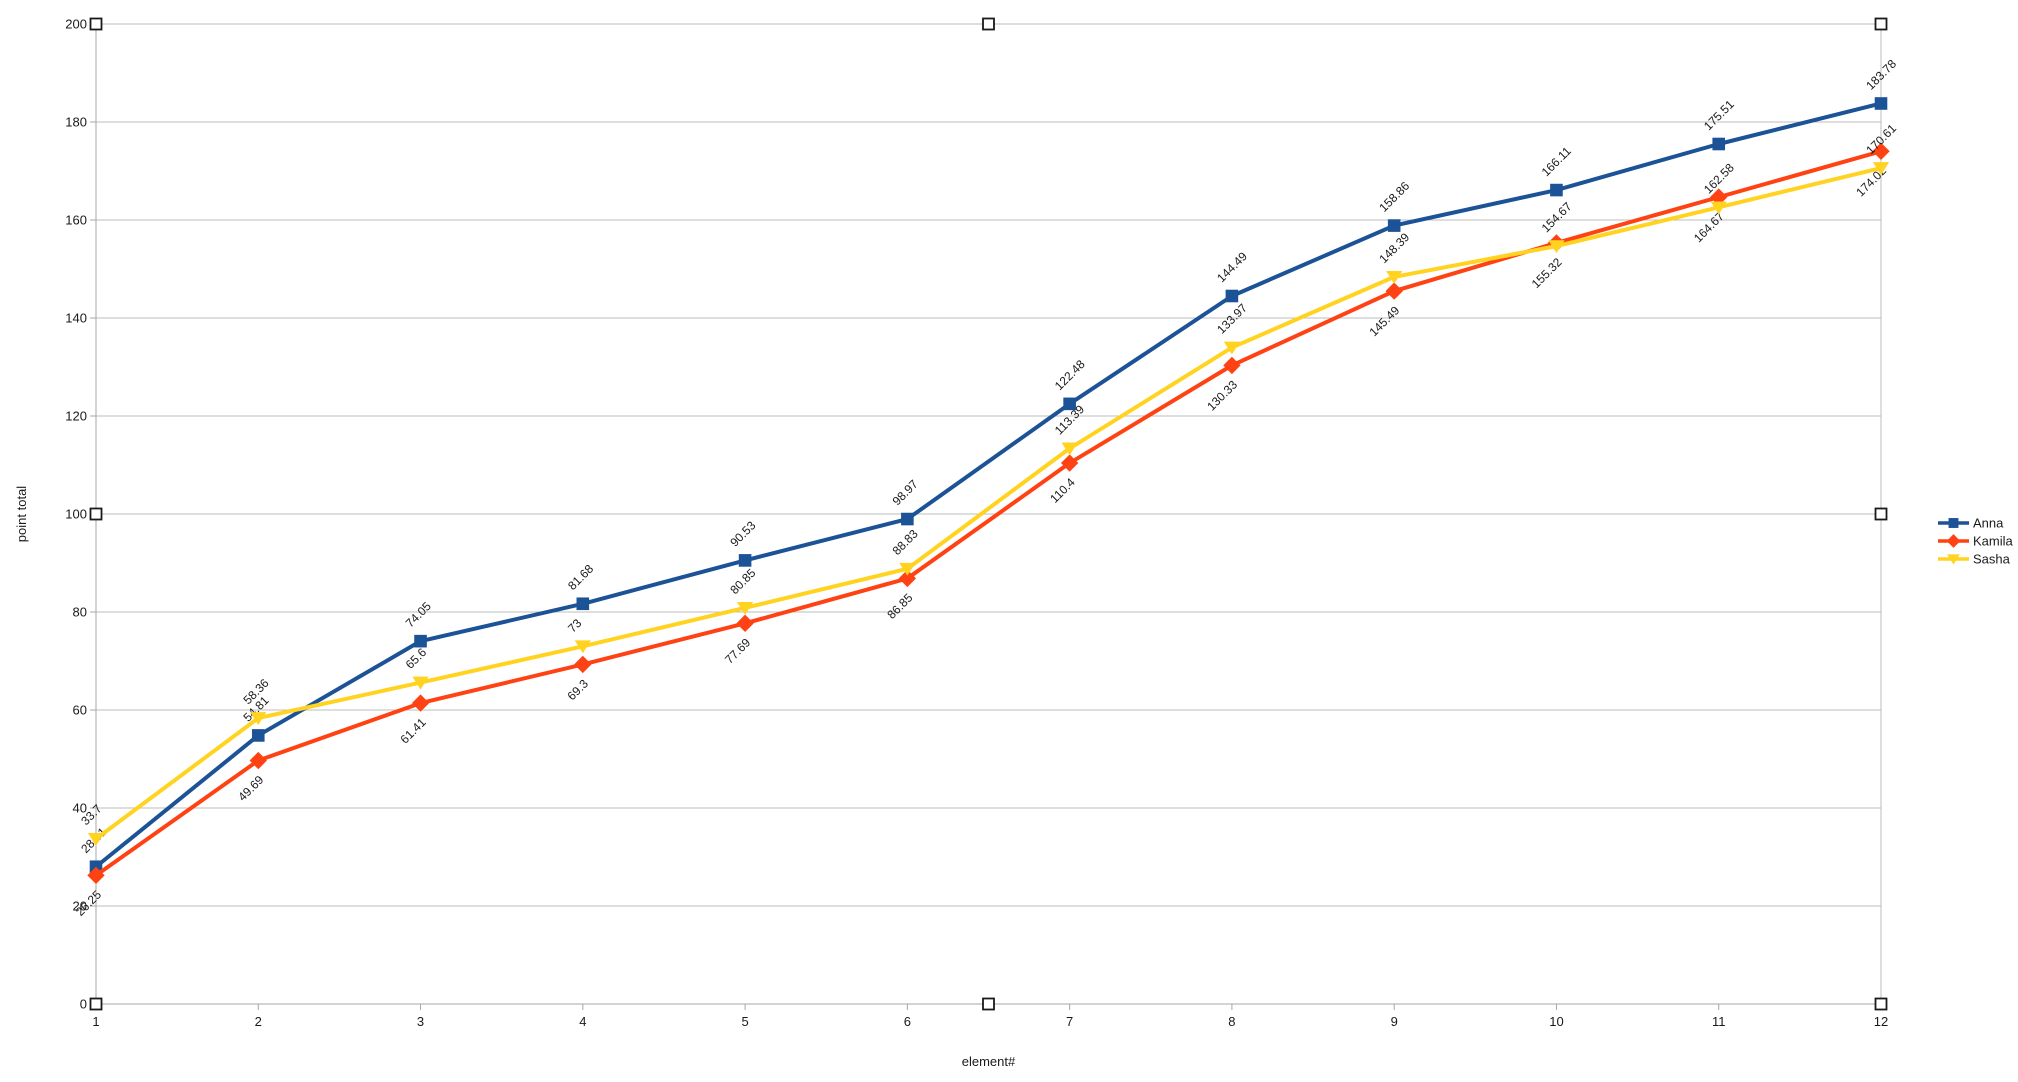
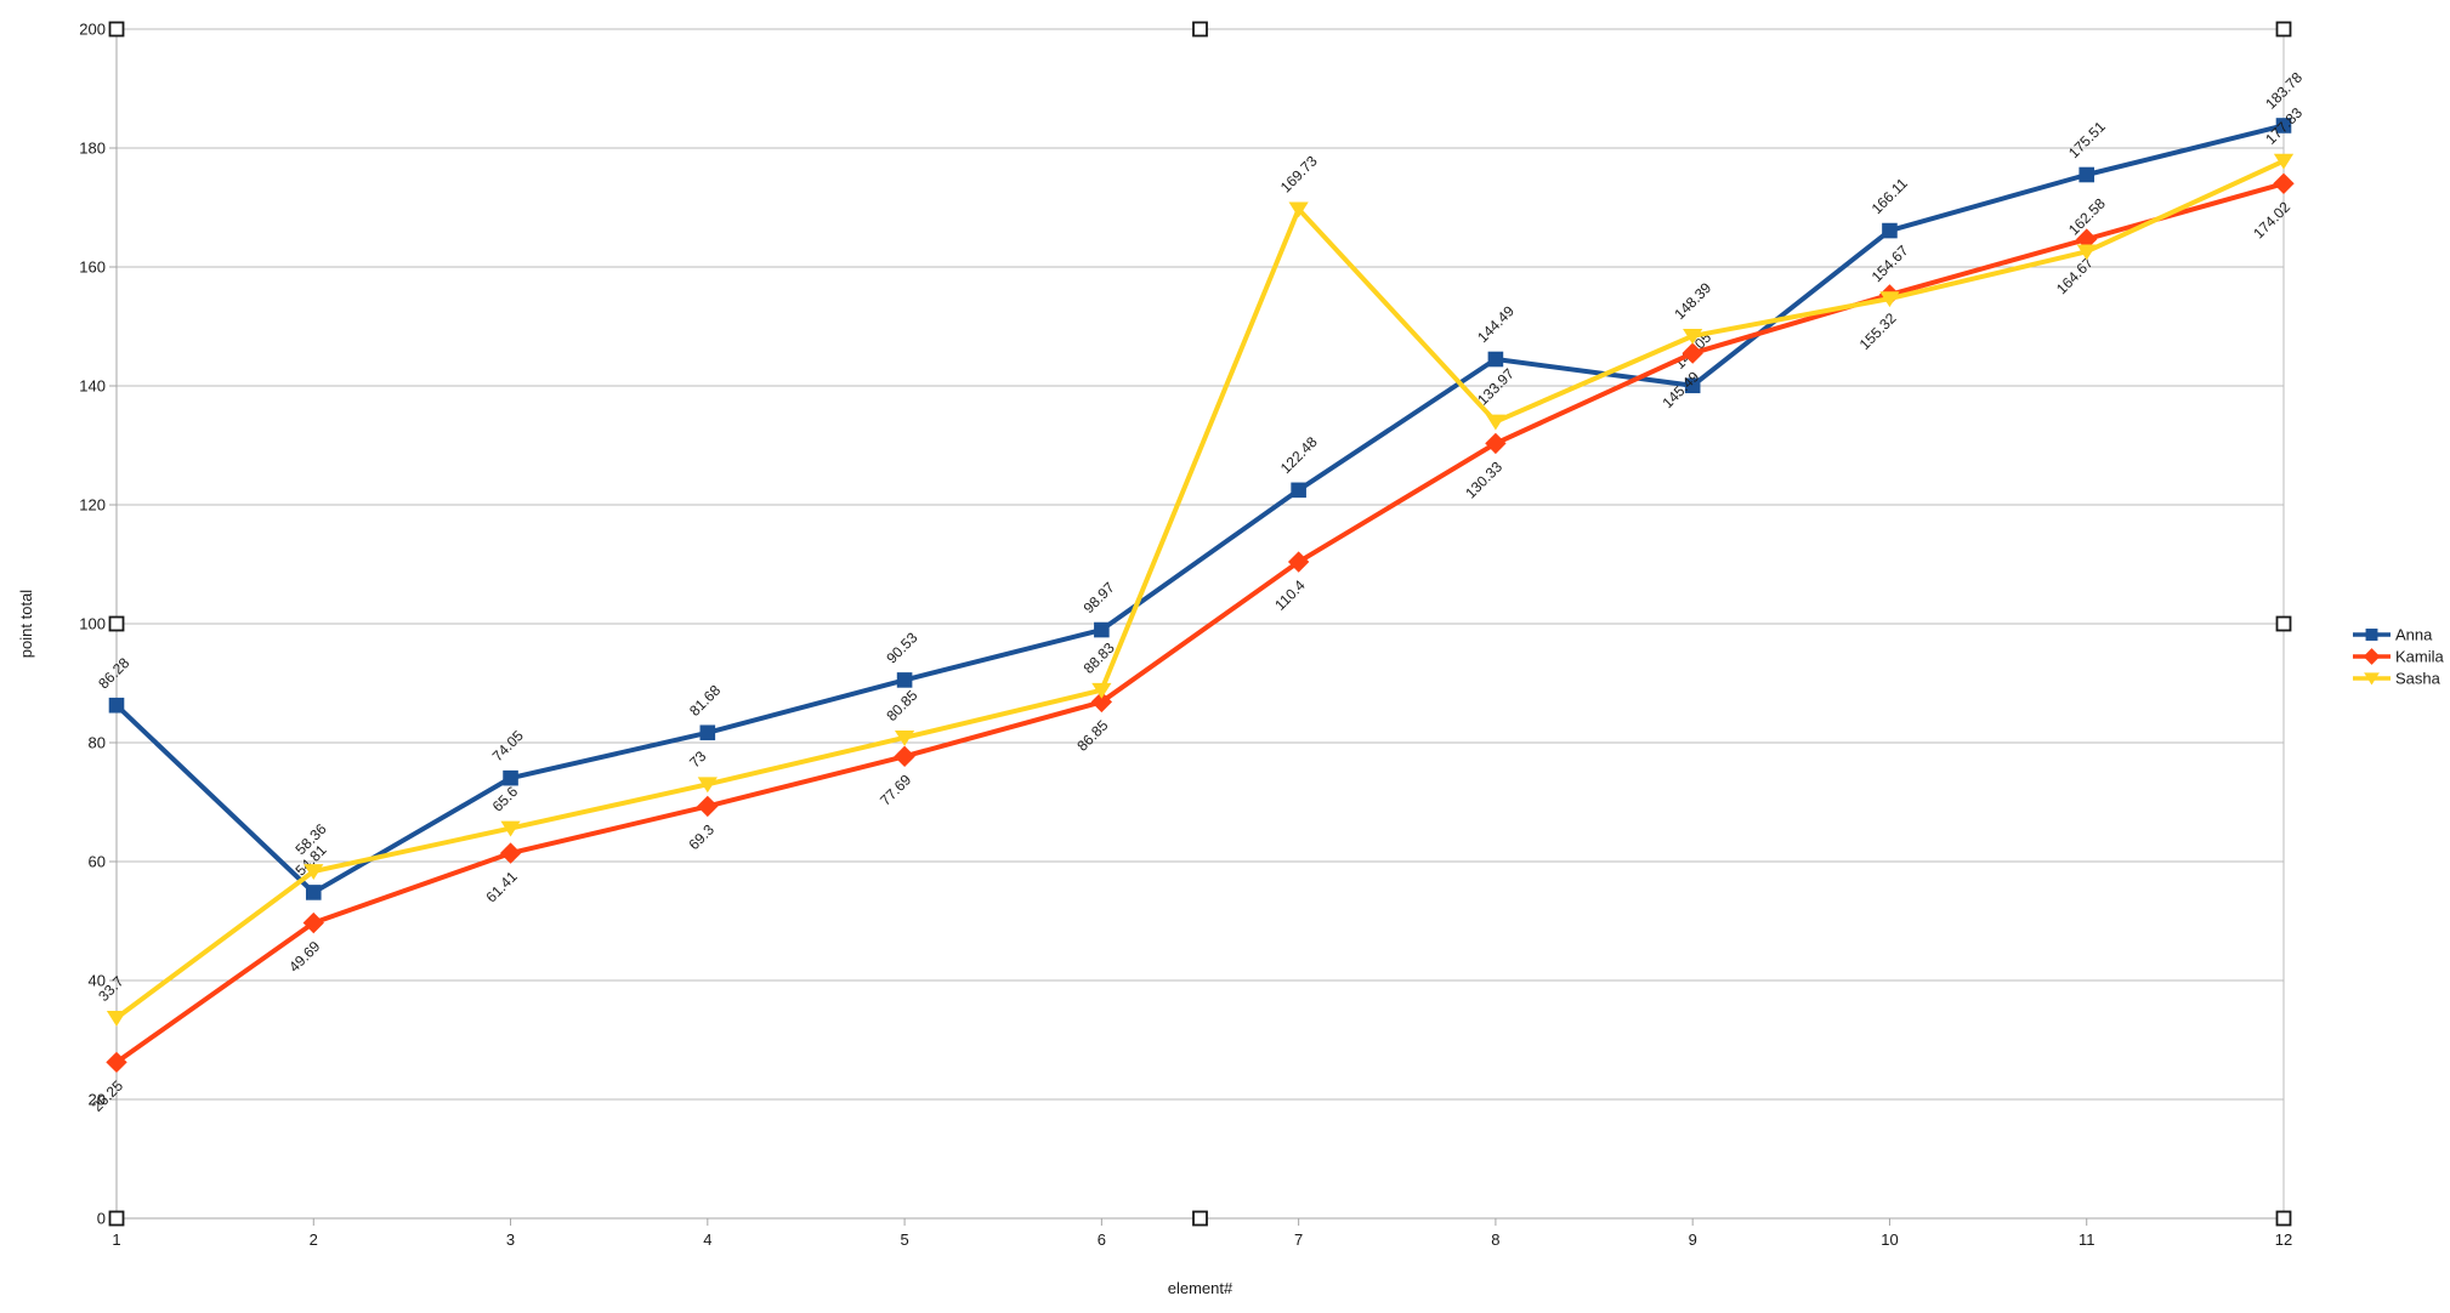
Anna/1: 28.01 -> 86.28
Sasha/7: 113.39 -> 169.73
Anna/9: 158.86 -> 140.05
Sasha/12: 170.61 -> 177.83
